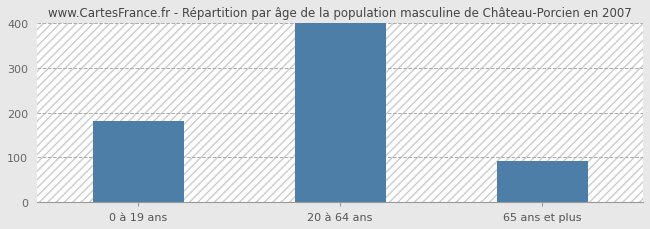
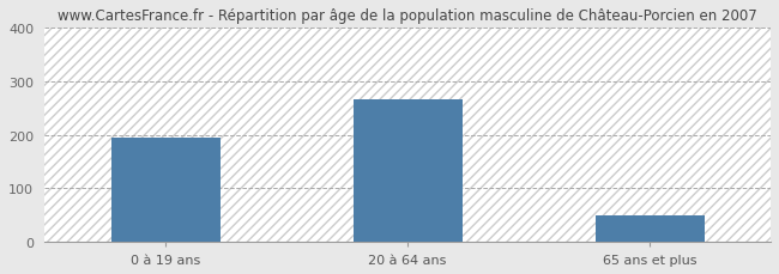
0 à 19 ans: 181 -> 195
20 à 64 ans: 400 -> 265
65 ans et plus: 93 -> 50
